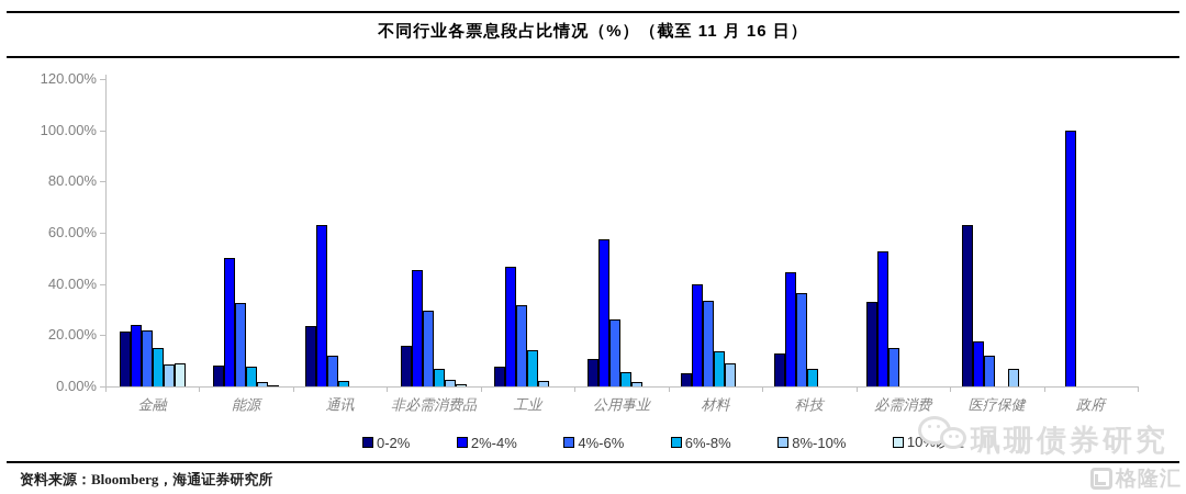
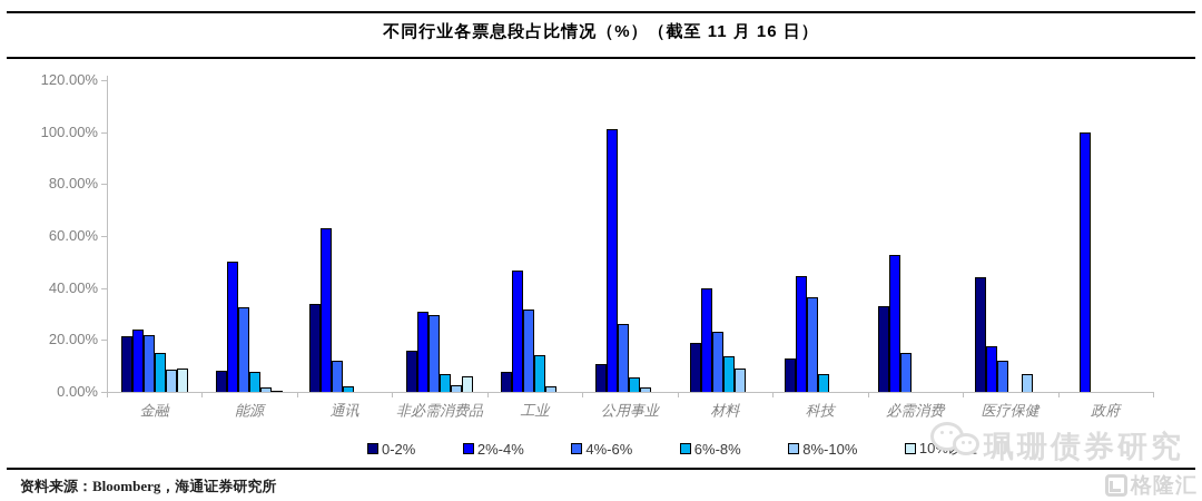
0-2%/通讯: 24% -> 34%
2%-4%/非必需消费品: 46% -> 31%
10%以上/非必需消费品: 1% -> 6%
2%-4%/公用事业: 58% -> 101%
0-2%/材料: 5% -> 19%
4%-6%/材料: 34% -> 23%
0-2%/医疗保健: 63% -> 44%
